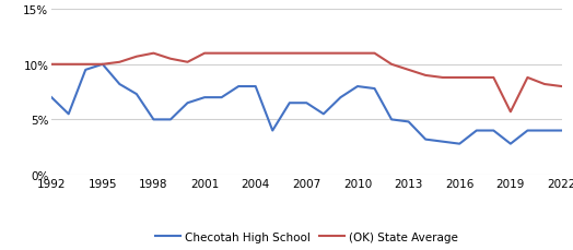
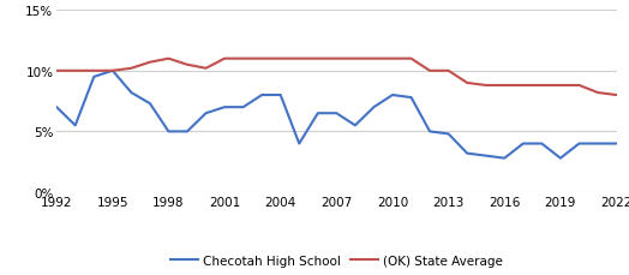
(OK) State Average/2013: 9.5% -> 10.0%
(OK) State Average/2019: 5.7% -> 8.8%
